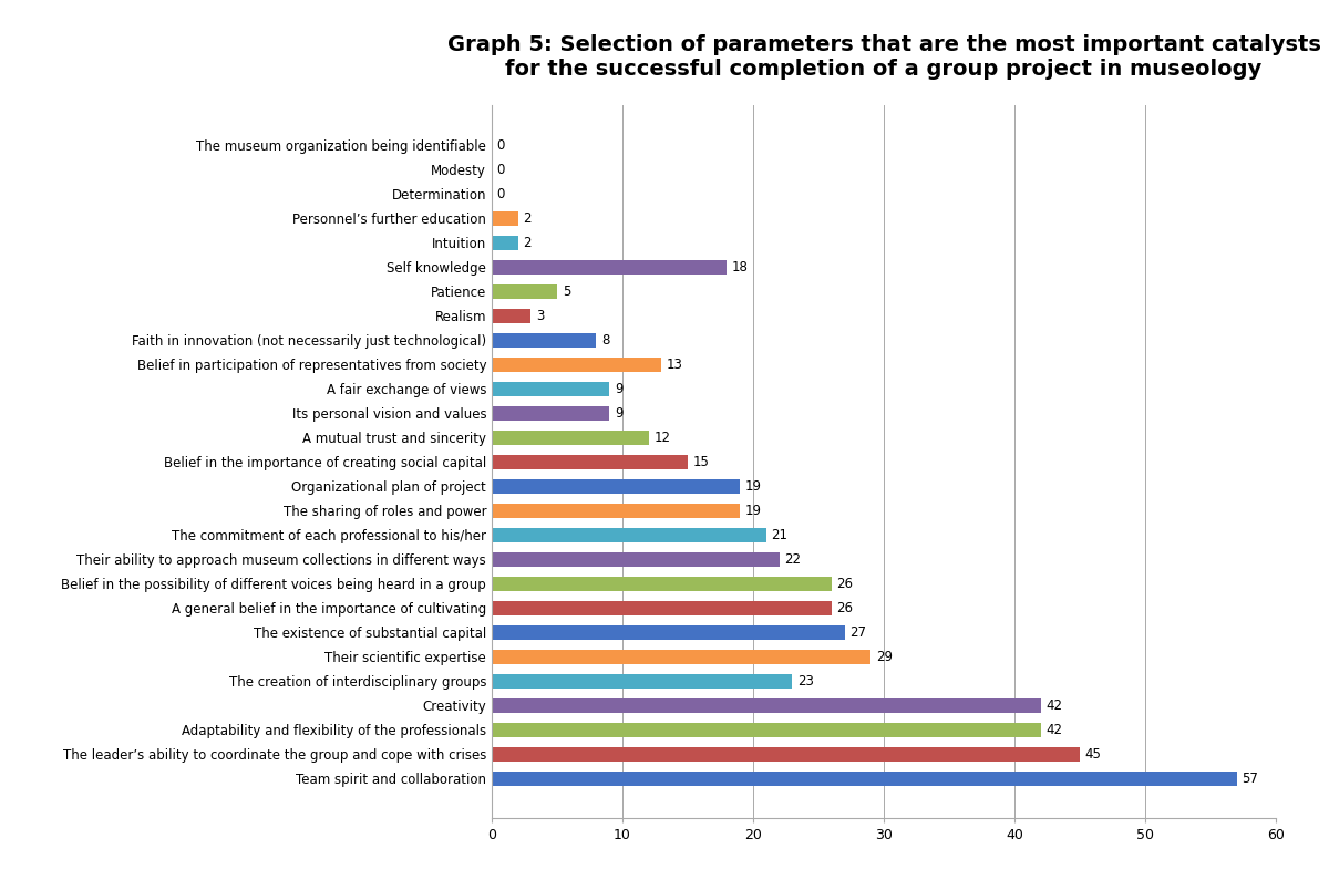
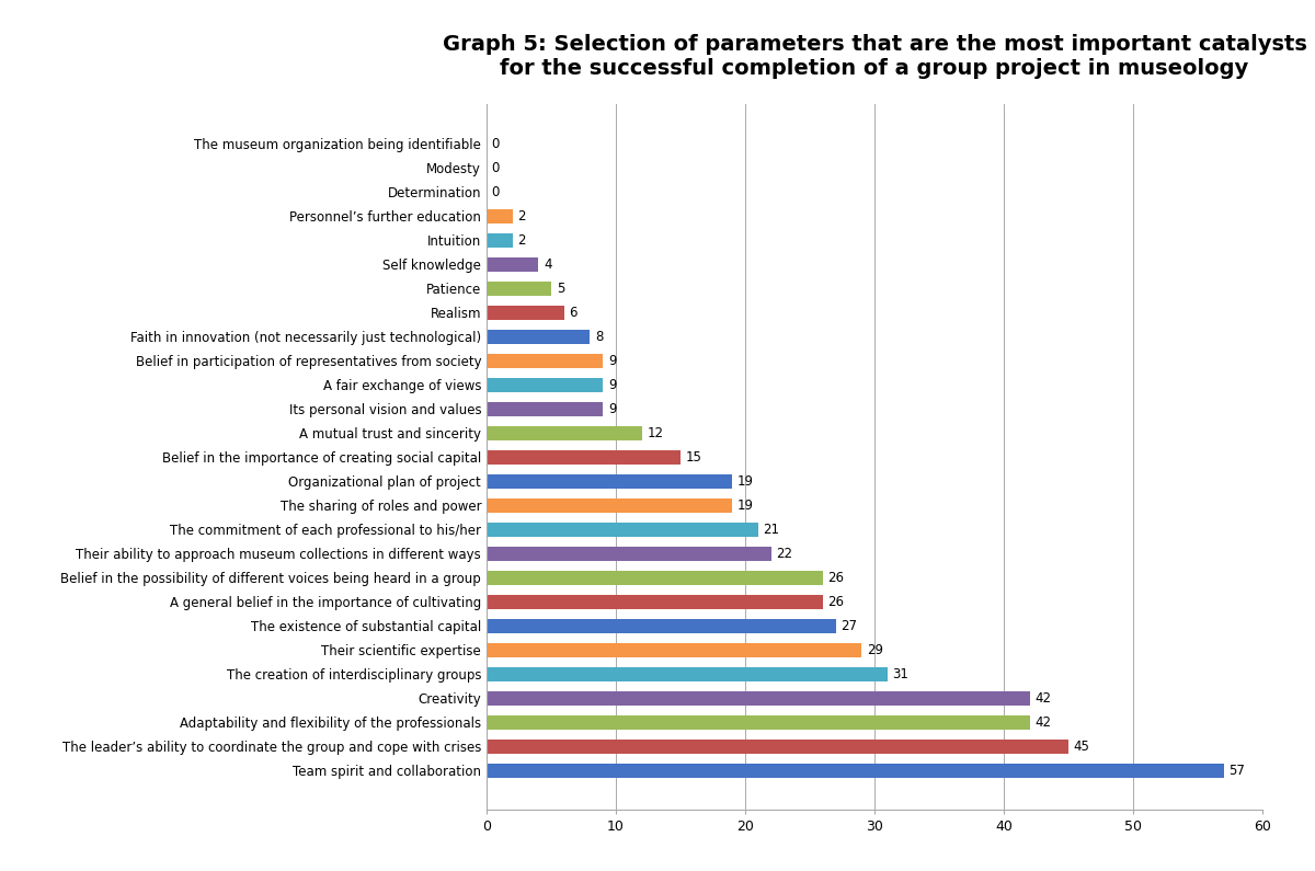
Self knowledge: 18 -> 4
Realism: 3 -> 6
Belief in participation of representatives from society: 13 -> 9
The creation of interdisciplinary groups: 23 -> 31
